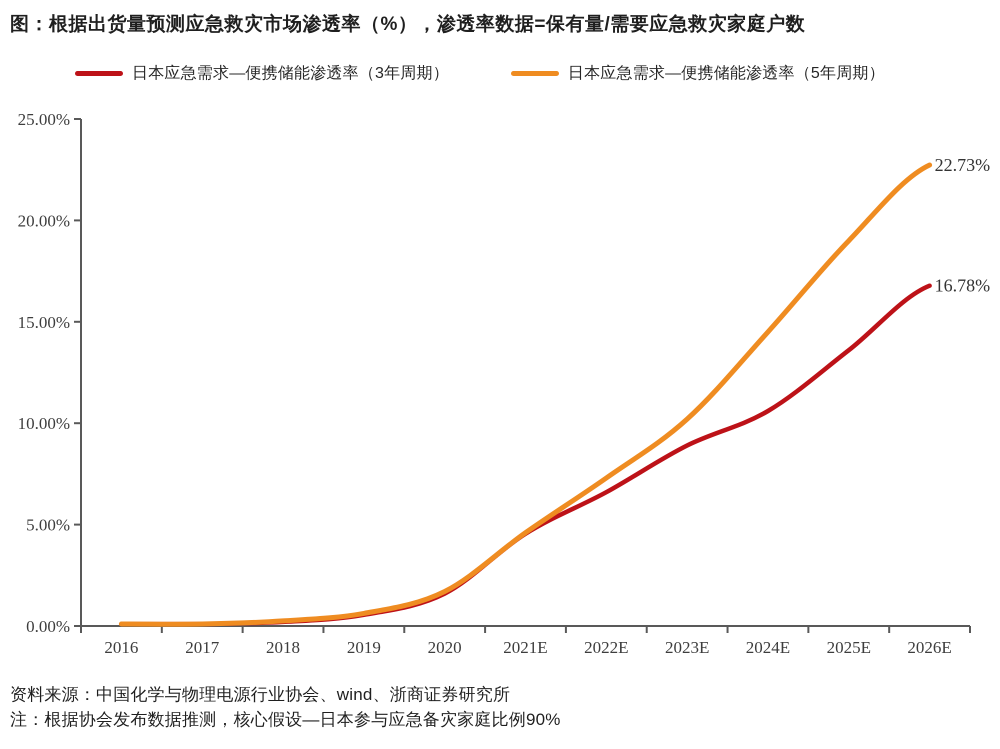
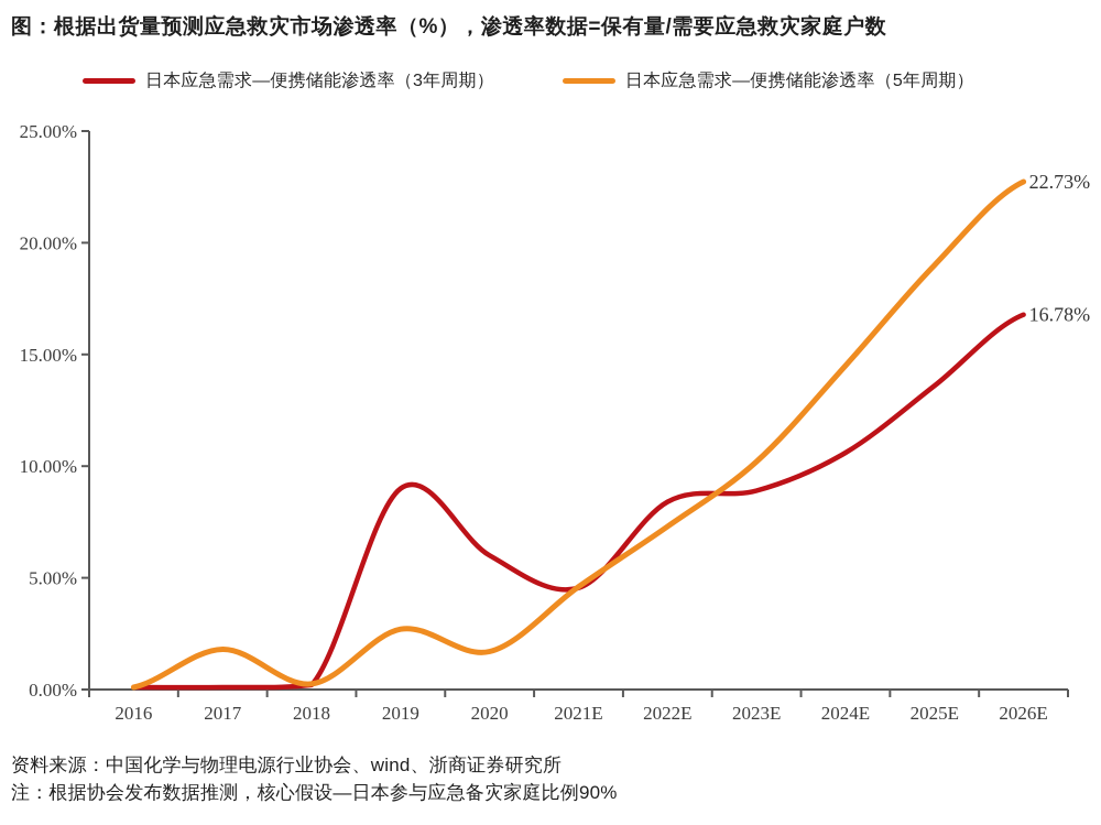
日本应急需求—便携储能渗透率（5年周期）/2017: 0.1% -> 1.8%
日本应急需求—便携储能渗透率（3年周期）/2019: 0.6% -> 9.0%
日本应急需求—便携储能渗透率（5年周期）/2019: 0.6% -> 2.7%
日本应急需求—便携储能渗透率（3年周期）/2020: 1.6% -> 6.0%
日本应急需求—便携储能渗透率（3年周期）/2022E: 6.6% -> 8.4%
